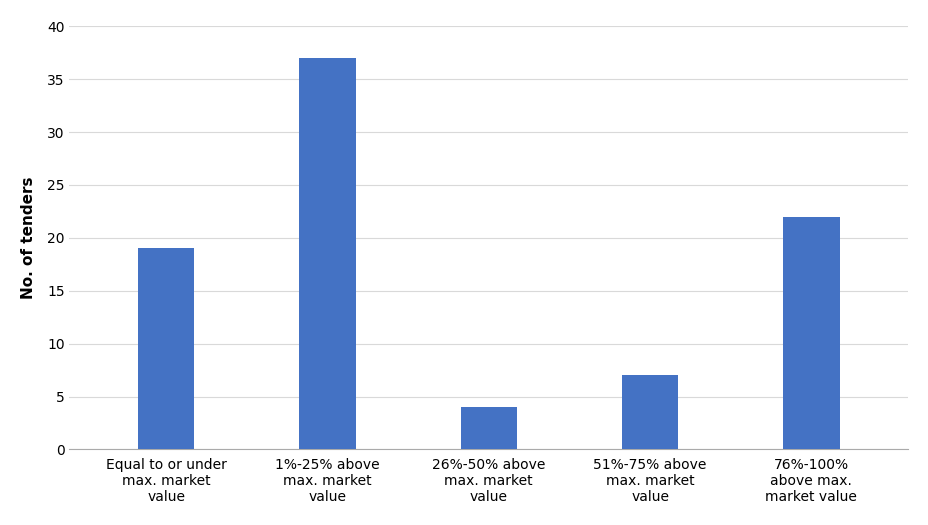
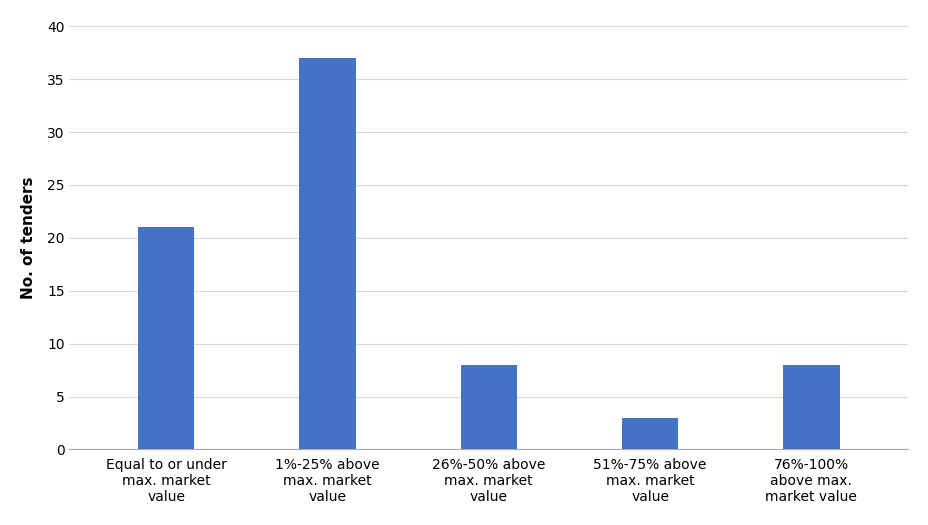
Equal to or under max. market value: 19 -> 21
26%-50% above max. market value: 4 -> 8
51%-75% above max. market value: 7 -> 3
76%-100% above max. market value: 22 -> 8
